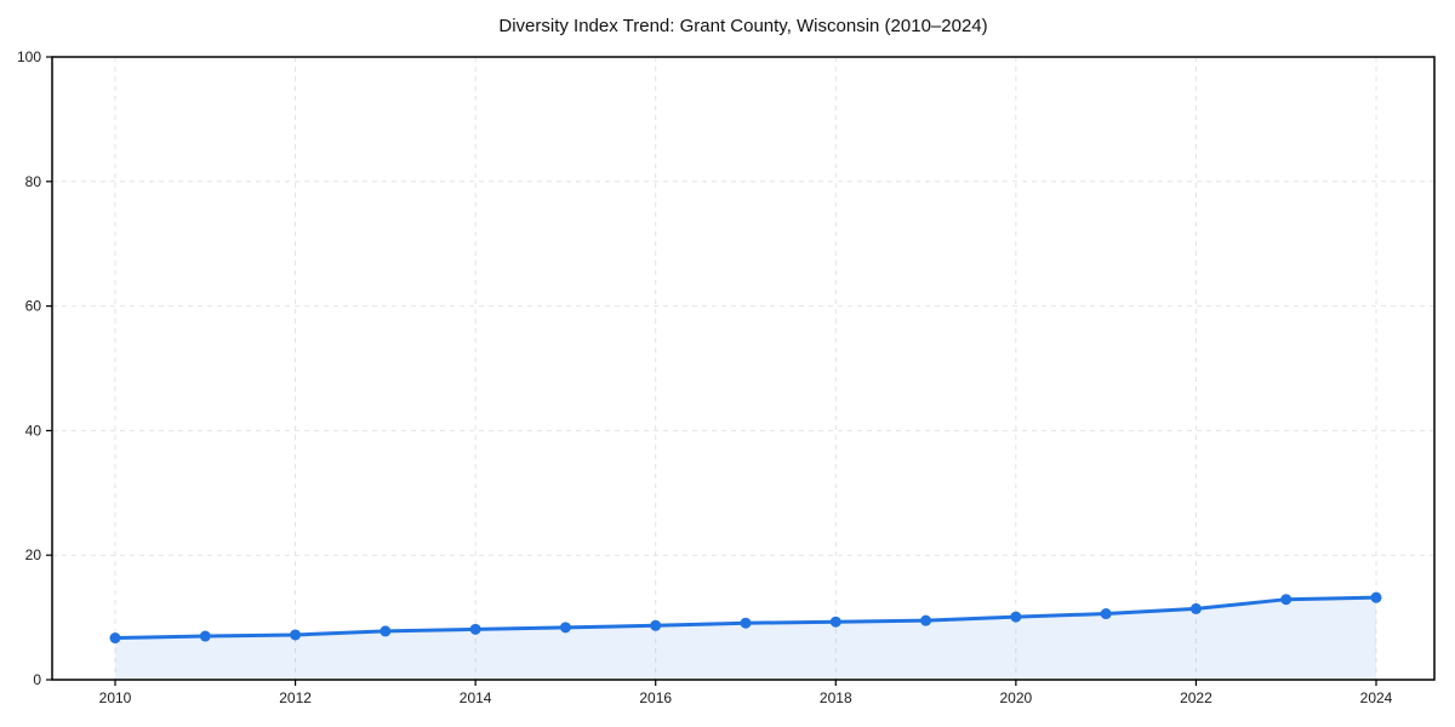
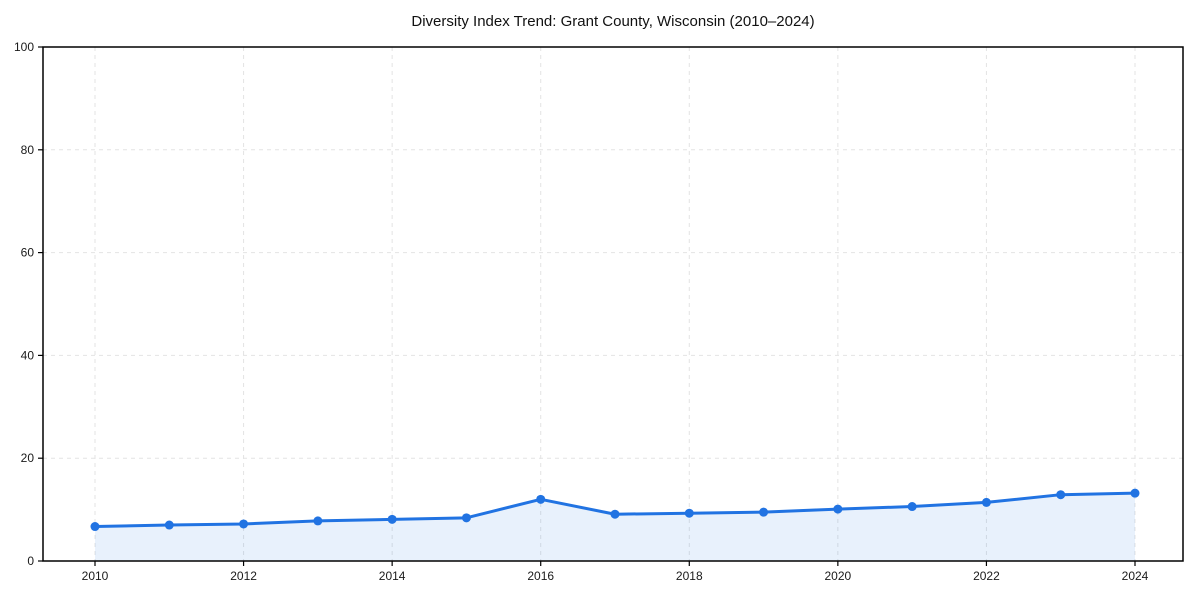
2016: 9 -> 12
